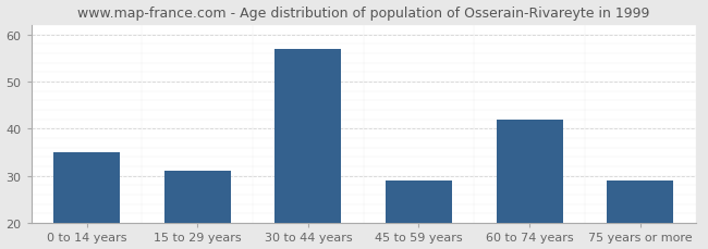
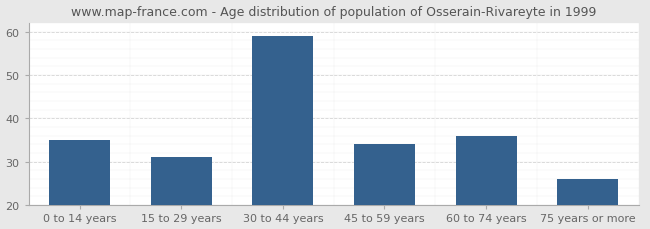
30 to 44 years: 57 -> 59
45 to 59 years: 29 -> 34
60 to 74 years: 42 -> 36
75 years or more: 29 -> 26
